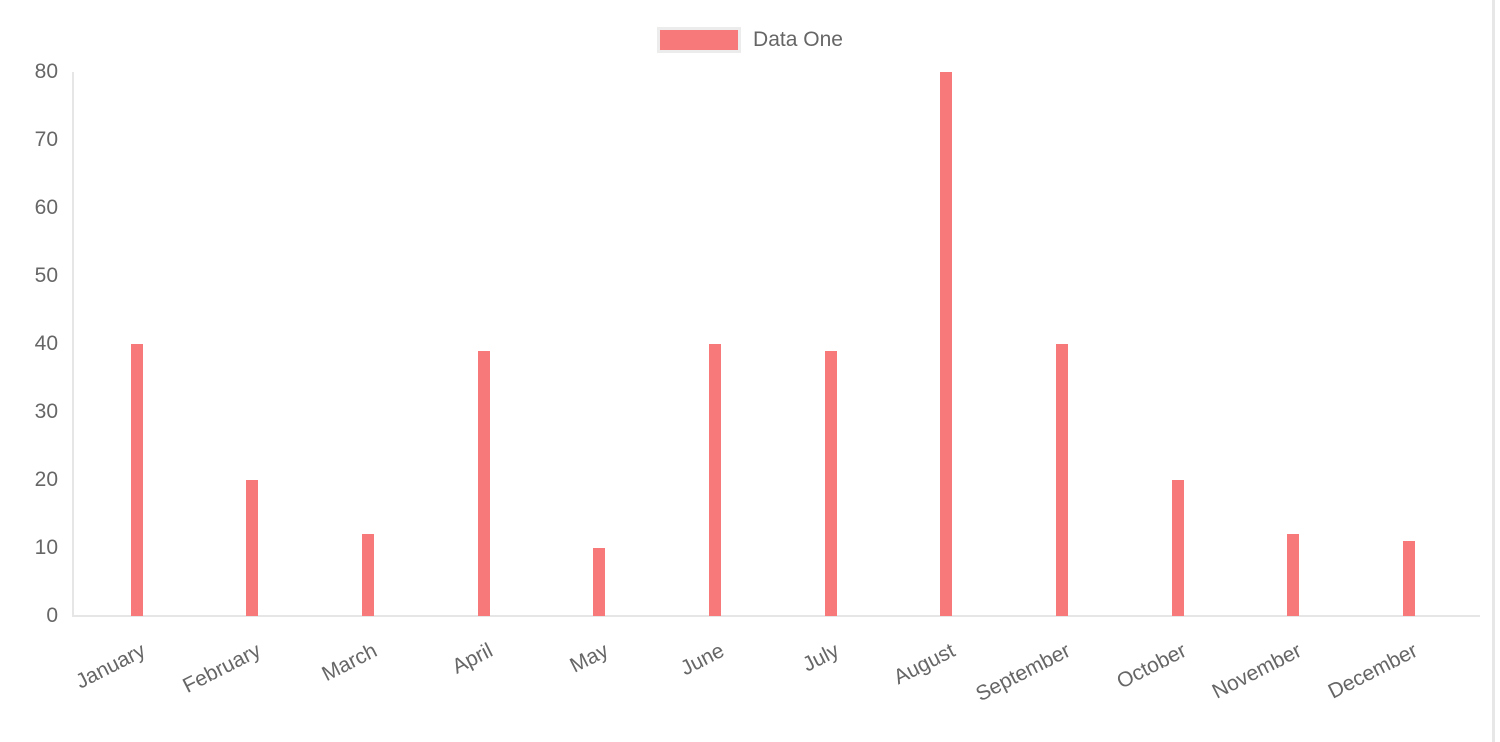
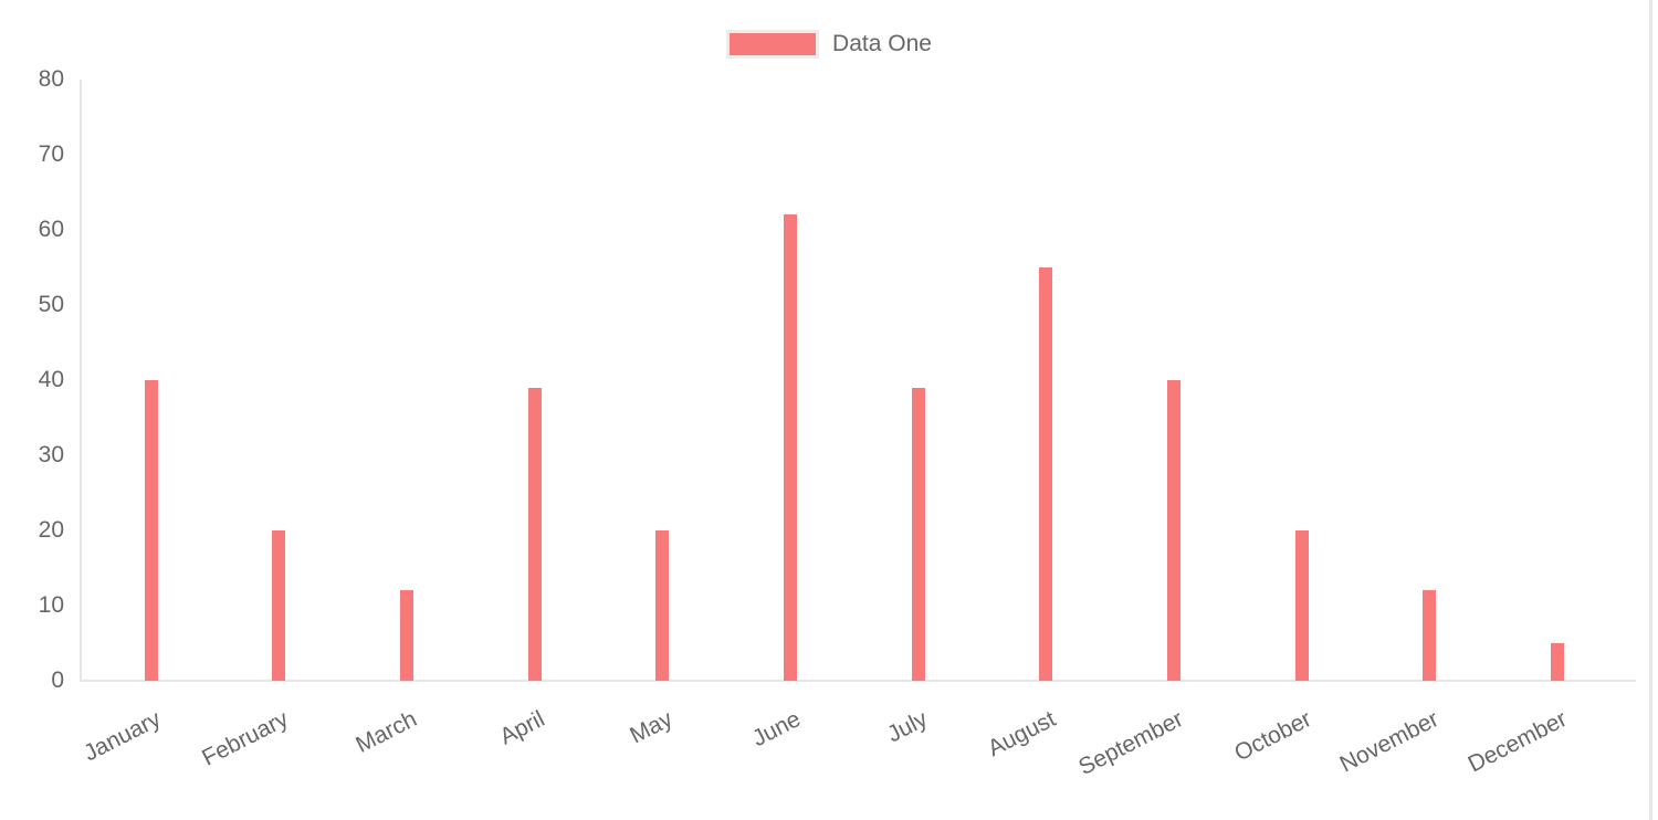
May: 10 -> 20
June: 40 -> 62
August: 80 -> 55
December: 11 -> 5
